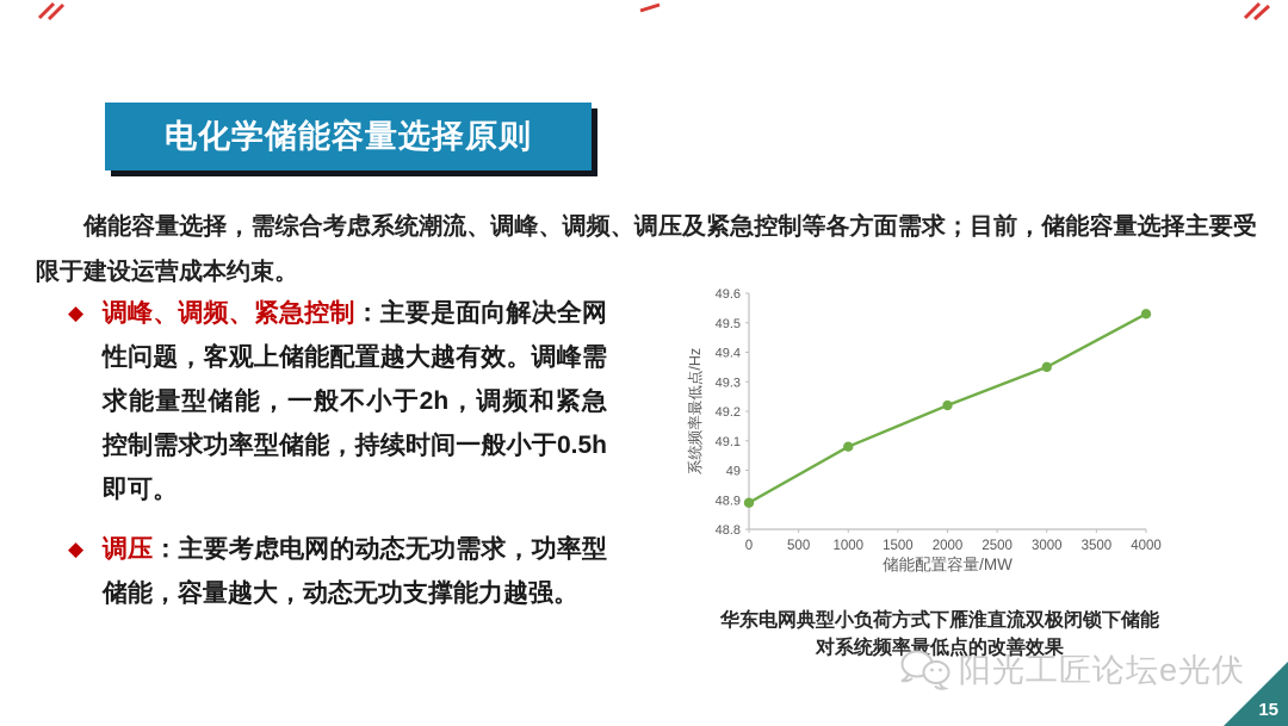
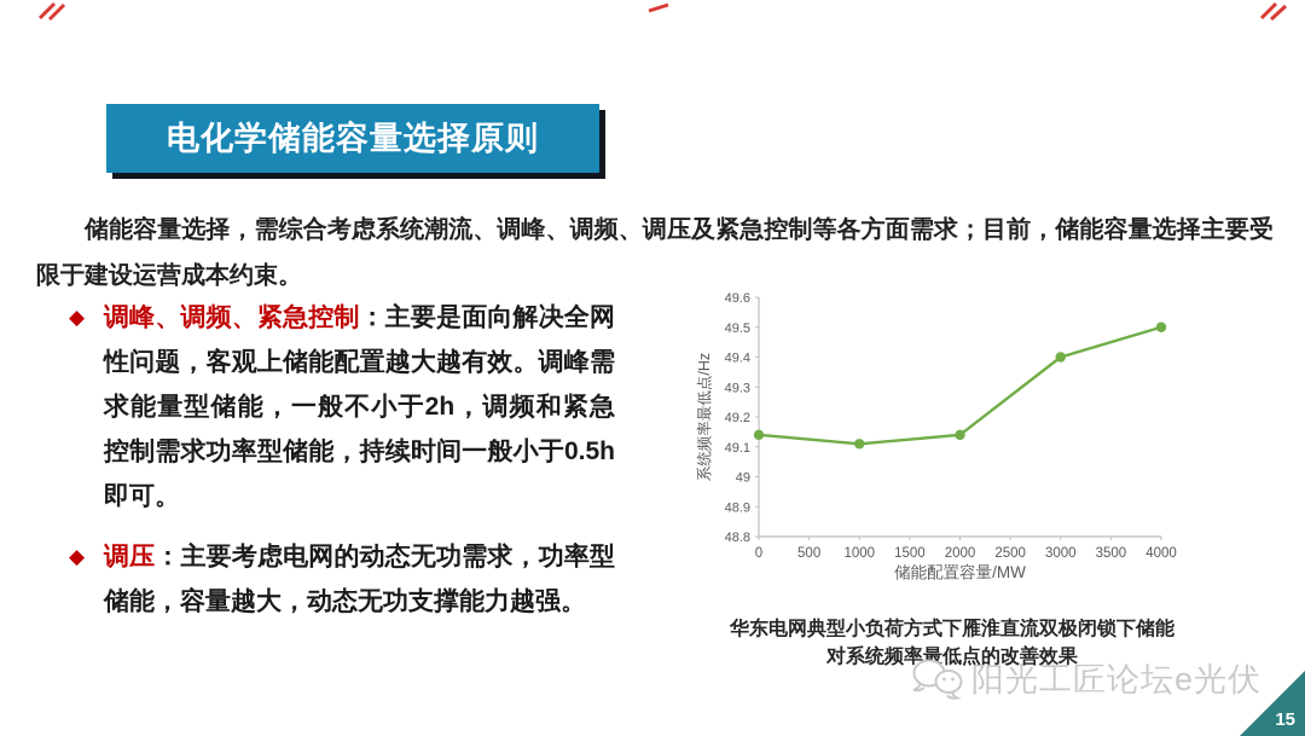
0: 48.89 -> 49.14
1000: 49.08 -> 49.11
2000: 49.22 -> 49.14
3000: 49.35 -> 49.40
4000: 49.53 -> 49.50
